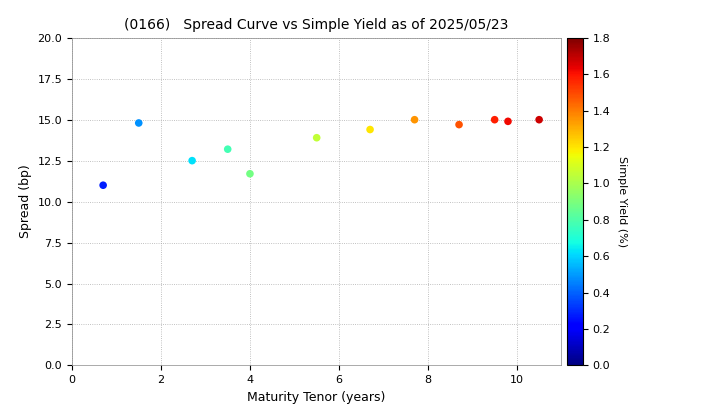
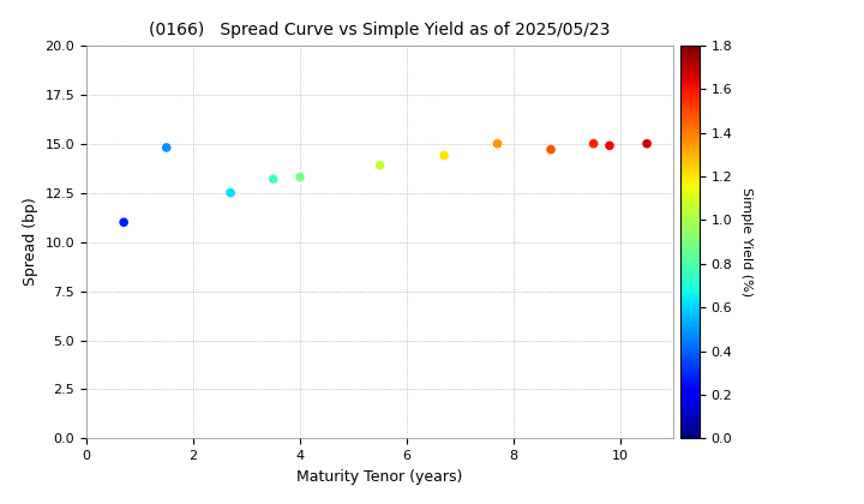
4: 11.7 -> 13.3
